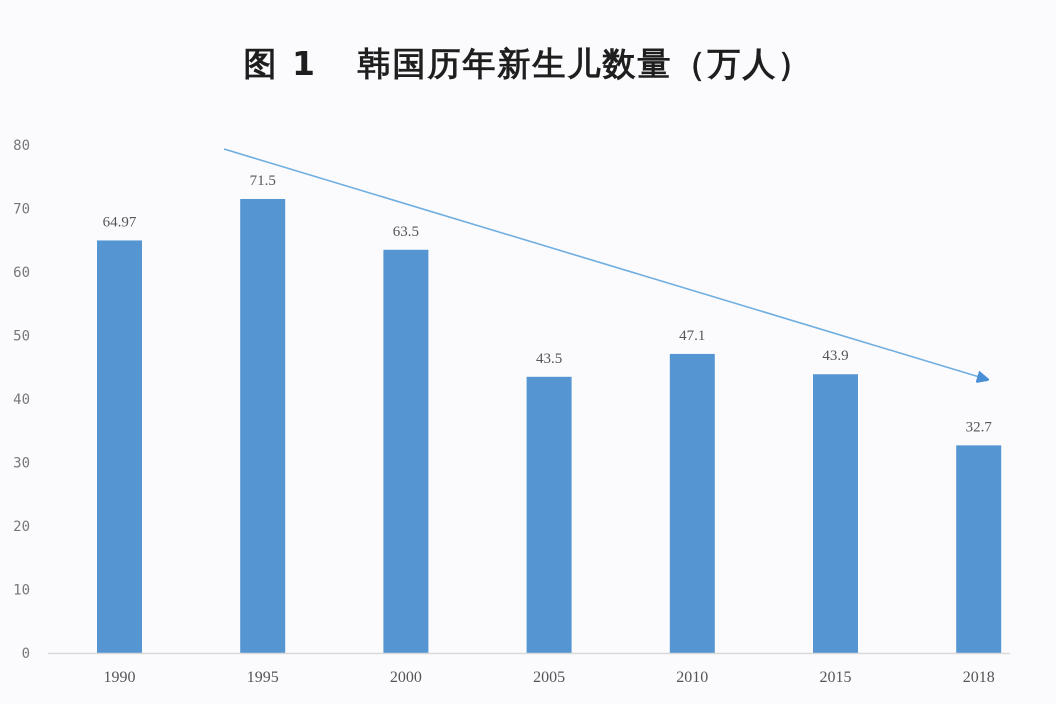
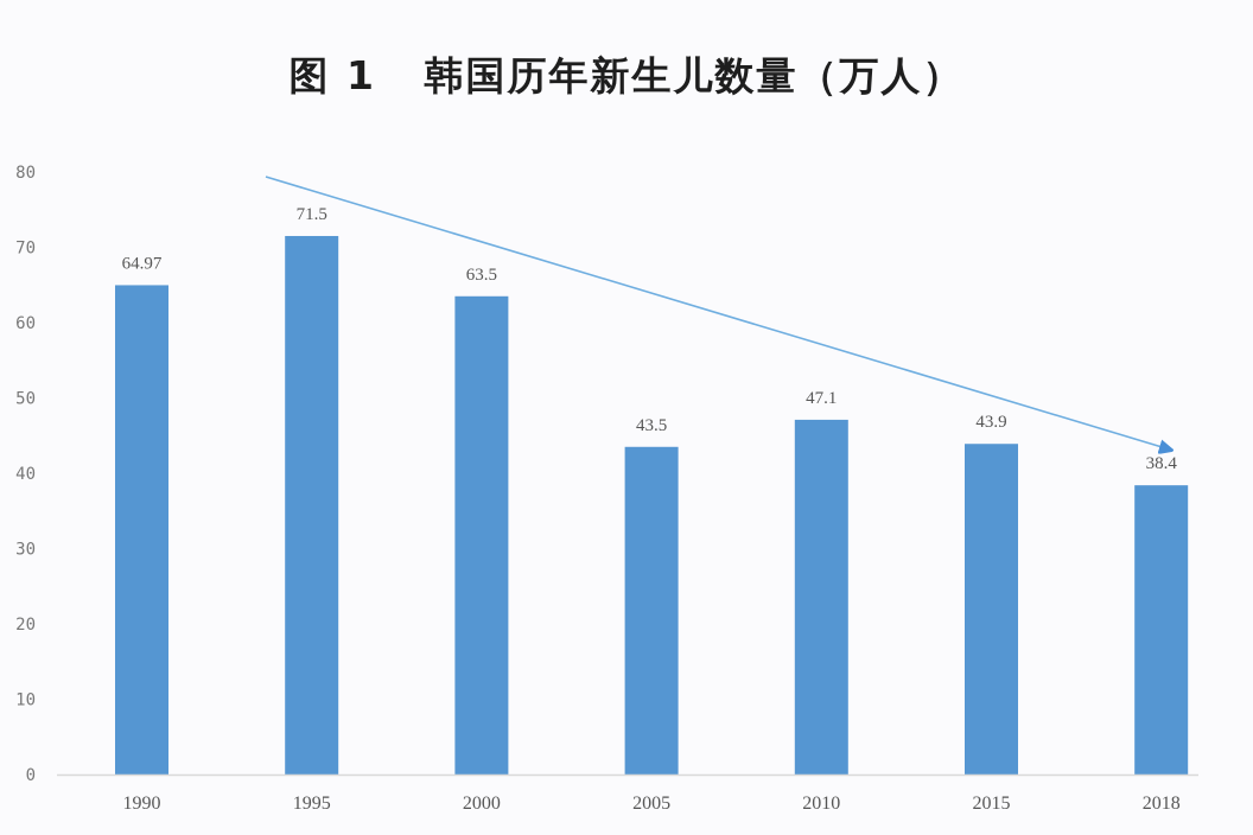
2018: 32.7 -> 38.4
